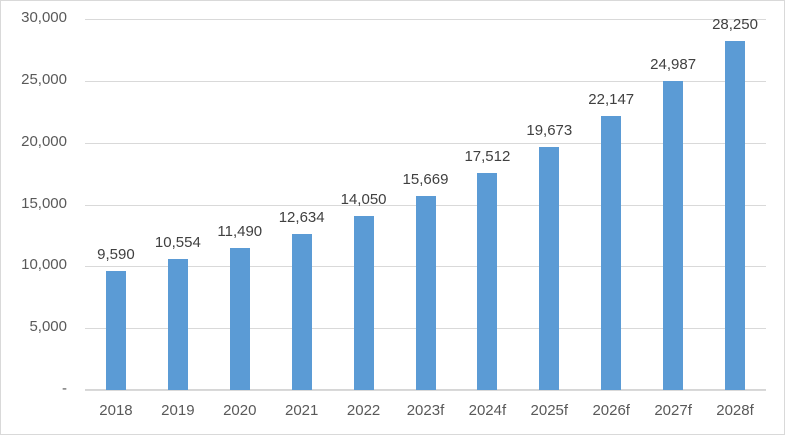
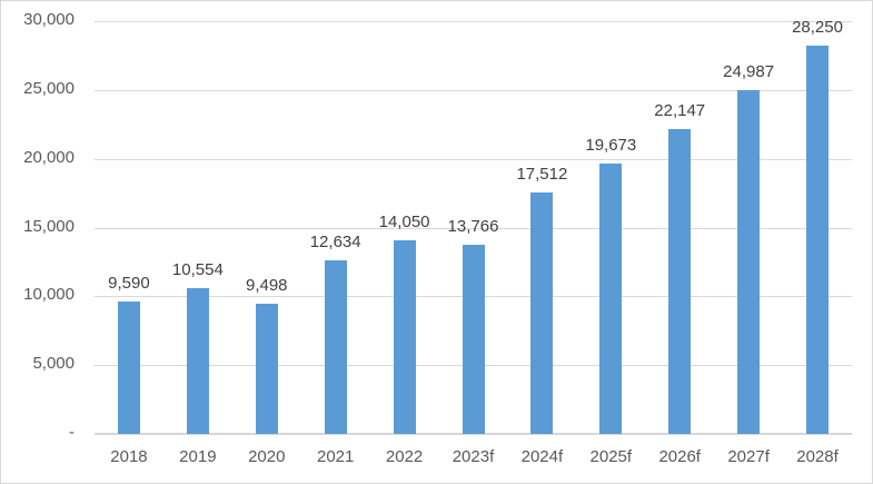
2020: 11,490 -> 9,498
2023f: 15,669 -> 13,766
